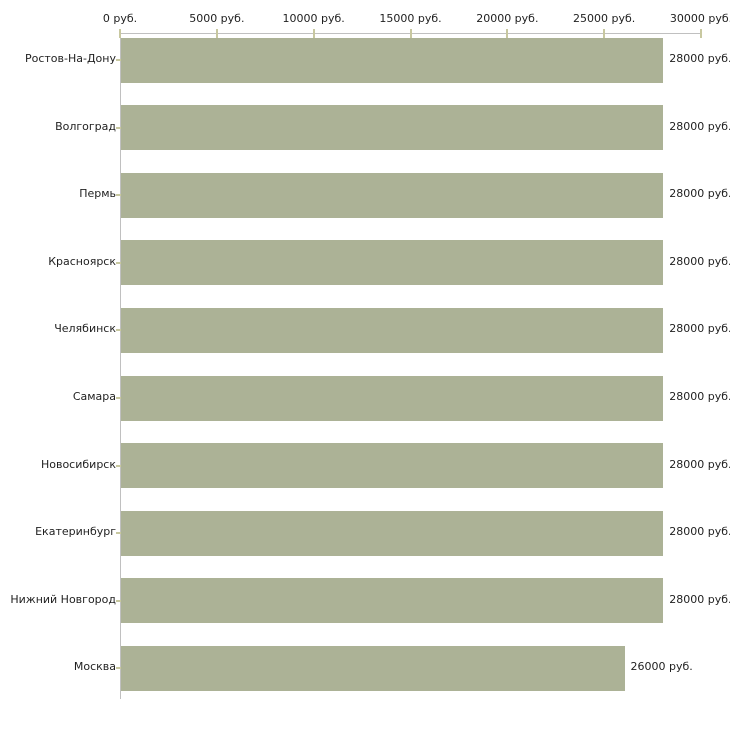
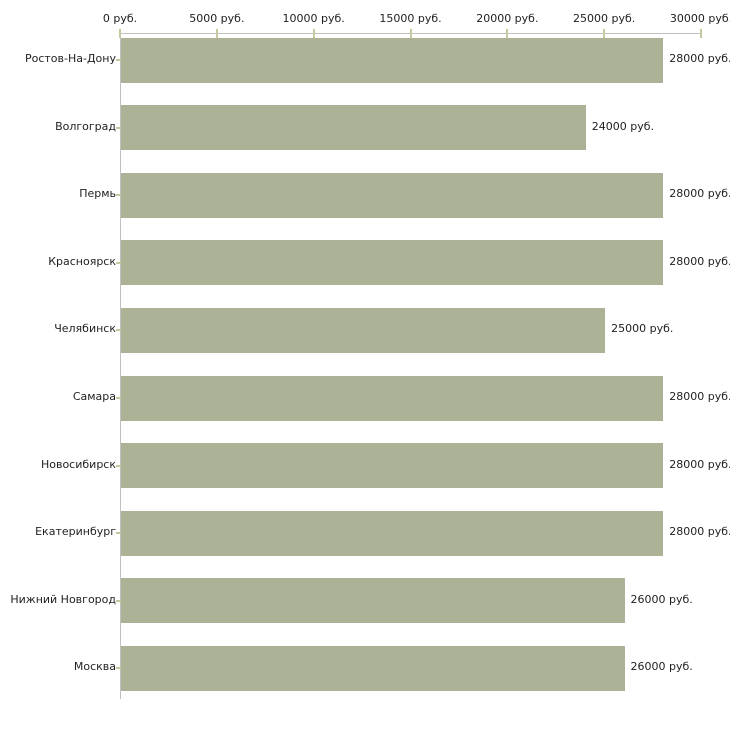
Волгоград: 28000 -> 24000
Челябинск: 28000 -> 25000
Нижний Новгород: 28000 -> 26000
